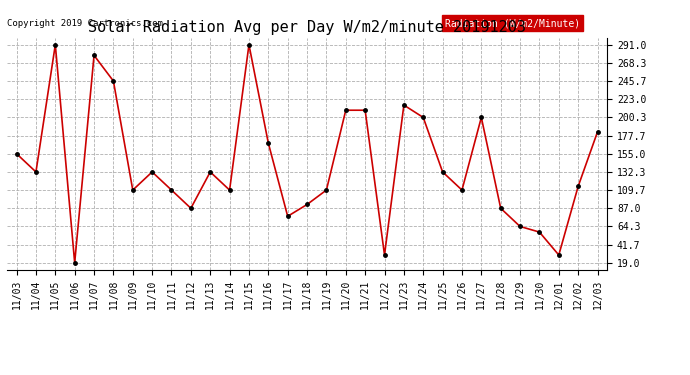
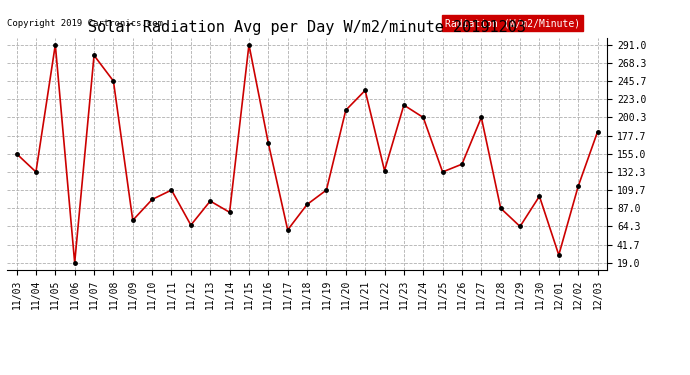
11/09: 110 -> 72
11/10: 132 -> 98
11/12: 87 -> 66
11/13: 132 -> 96
11/14: 110 -> 82
11/17: 77 -> 60
11/21: 209 -> 234
11/22: 29 -> 134
11/26: 110 -> 142
11/30: 57 -> 102
